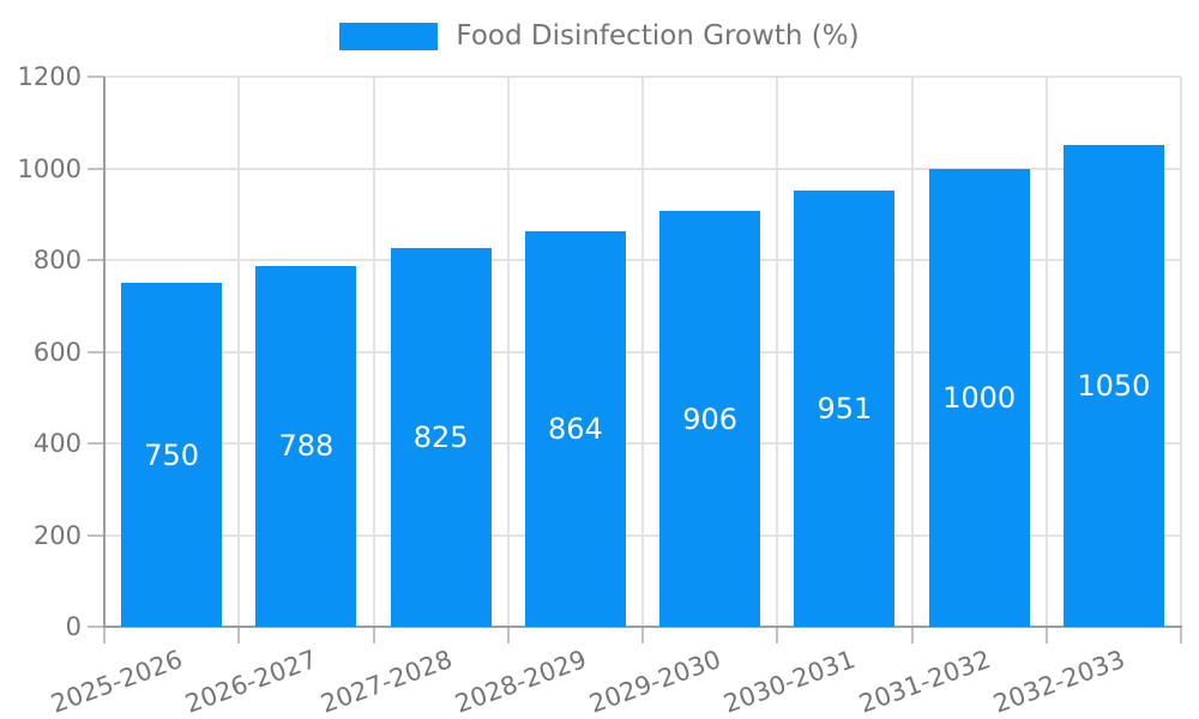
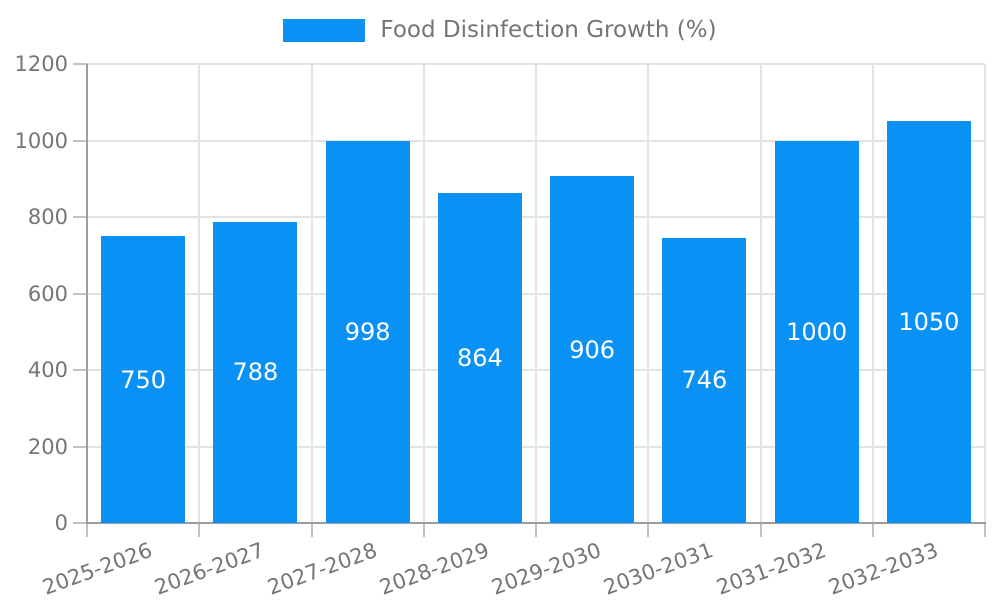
2027-2028: 825 -> 998
2030-2031: 951 -> 746
